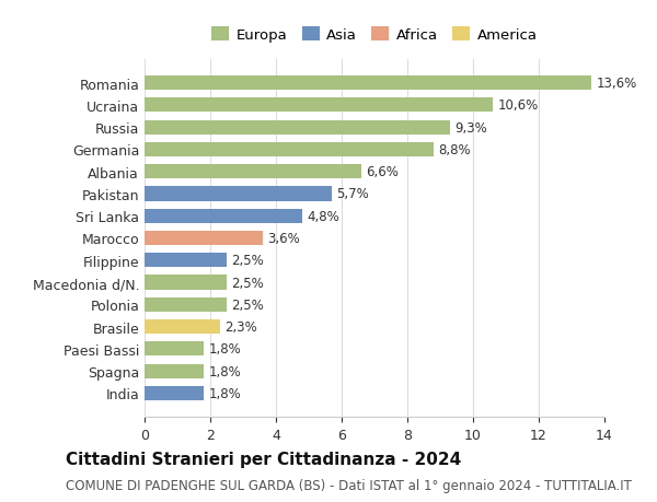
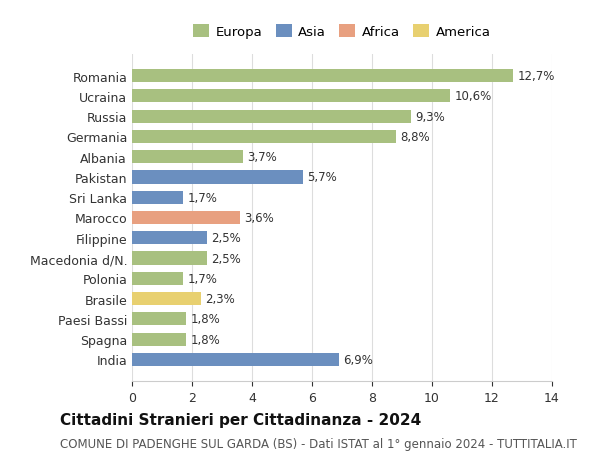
Romania: 13,6% -> 12,7%
Albania: 6,6% -> 3,7%
Sri Lanka: 4,8% -> 1,7%
Polonia: 2,5% -> 1,7%
India: 1,8% -> 6,9%
